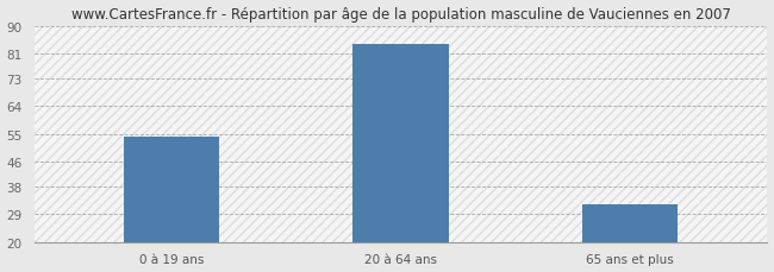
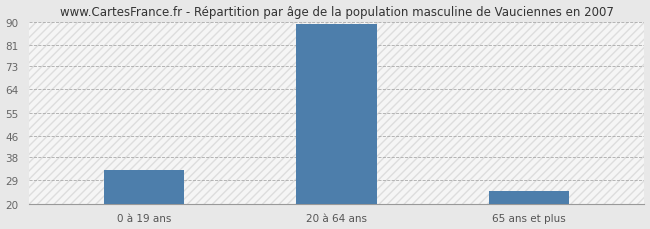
0 à 19 ans: 54 -> 33
20 à 64 ans: 84 -> 89
65 ans et plus: 32 -> 25
